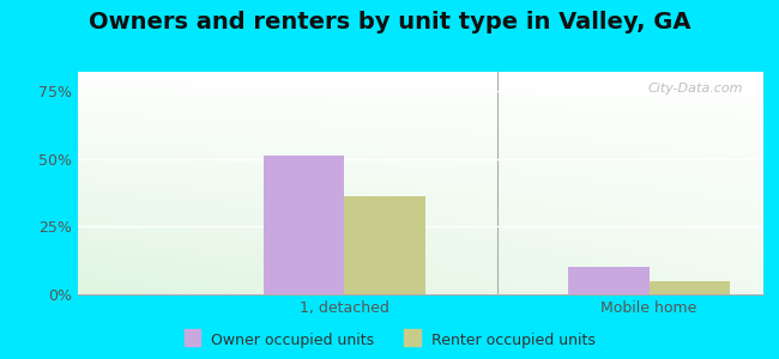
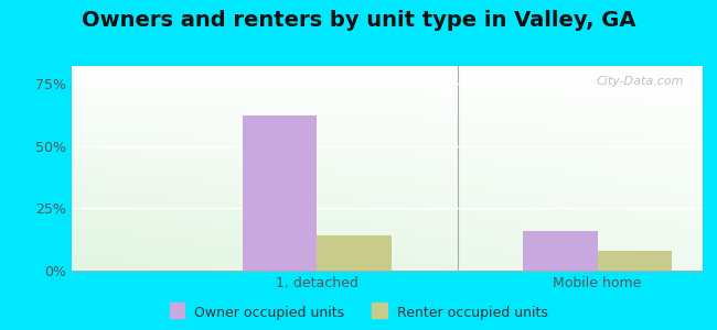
Owner occupied units/1, detached: 51% -> 62%
Renter occupied units/1, detached: 36% -> 14%
Owner occupied units/Mobile home: 10% -> 16%
Renter occupied units/Mobile home: 5% -> 8%
